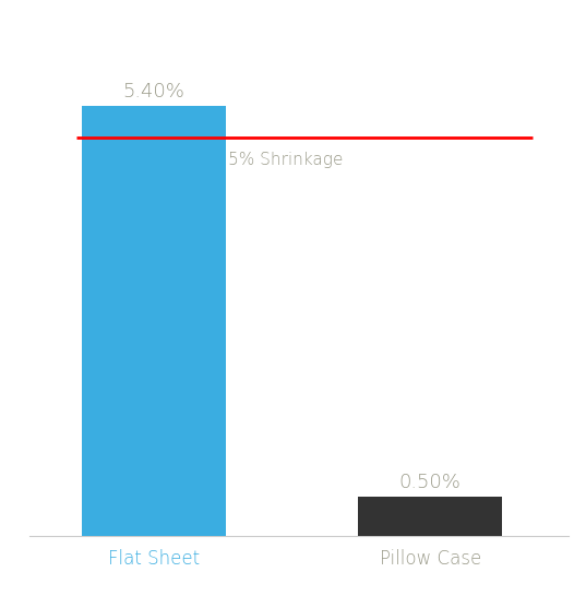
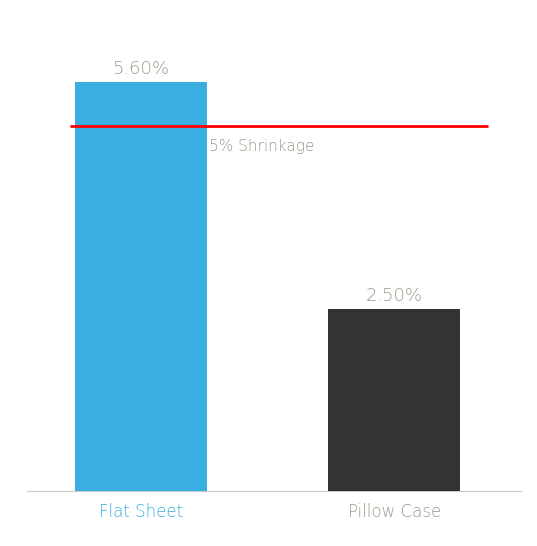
Flat Sheet: 5.40% -> 5.60%
Pillow Case: 0.50% -> 2.50%
